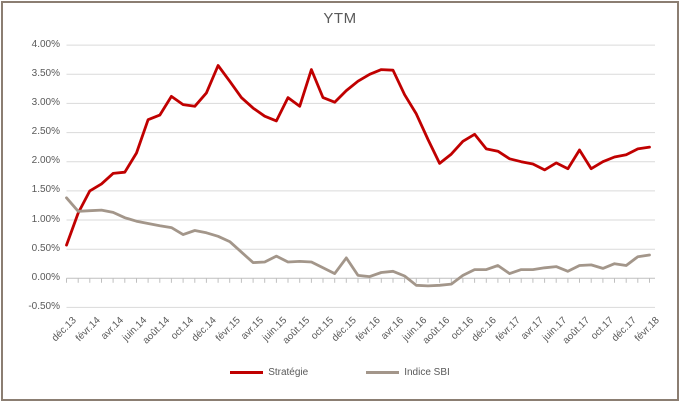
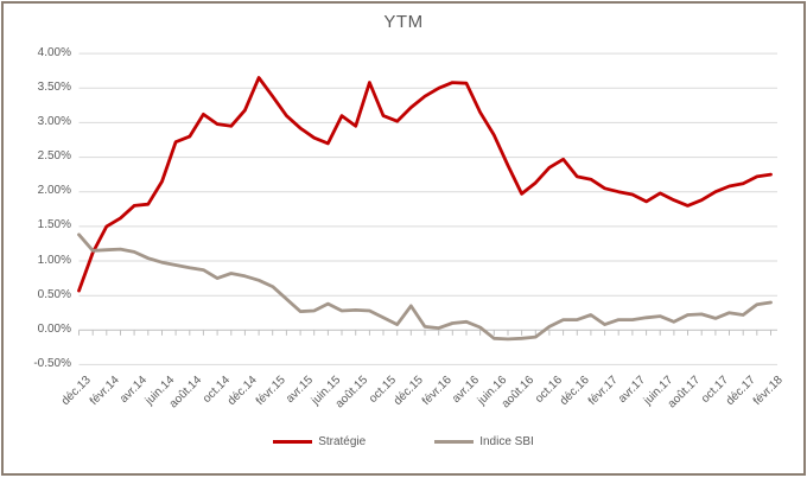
Stratégie/août.17: 2.2% -> 1.8%
